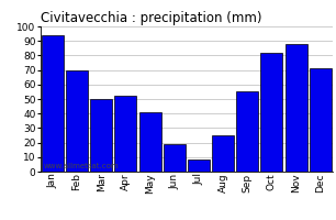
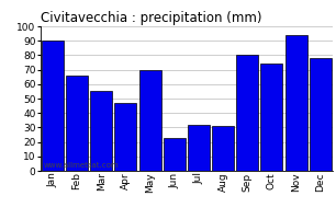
Jan: 94 -> 90
Feb: 70 -> 66
Mar: 50 -> 55
Apr: 52 -> 47
May: 41 -> 70
Jun: 19 -> 23
Jul: 8 -> 32
Aug: 25 -> 31
Sep: 55 -> 80
Oct: 82 -> 74
Nov: 88 -> 94
Dec: 71 -> 78
